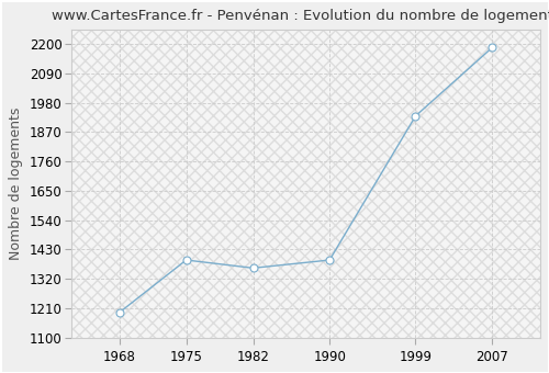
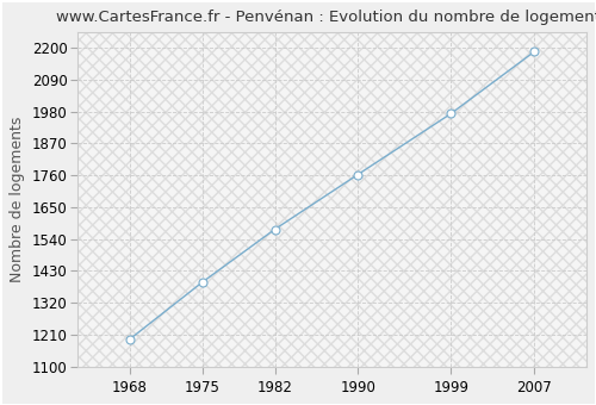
1982: 1360 -> 1573
1990: 1390 -> 1762
1999: 1930 -> 1973
